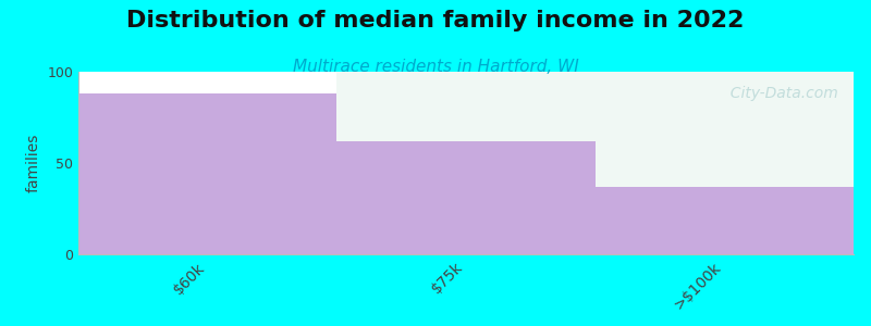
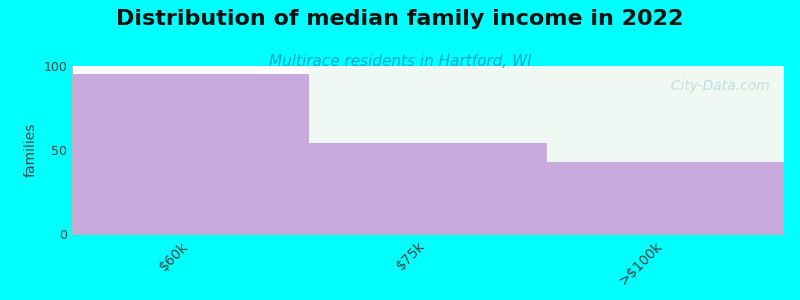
$60k: 88 -> 95
$75k: 62 -> 54
>$100k: 37 -> 43
